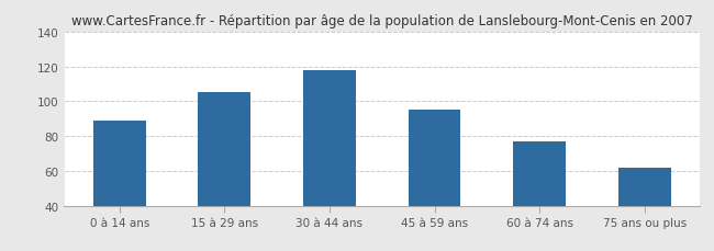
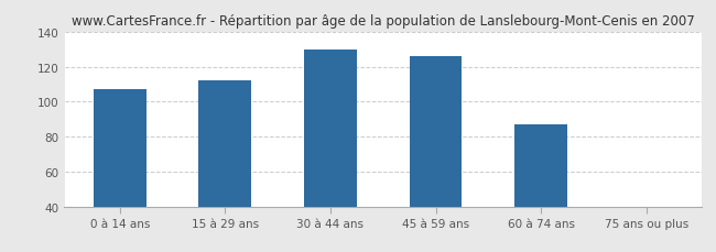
0 à 14 ans: 89 -> 107
15 à 29 ans: 105 -> 112
30 à 44 ans: 118 -> 130
45 à 59 ans: 95 -> 126
60 à 74 ans: 77 -> 87
75 ans ou plus: 62 -> 40
